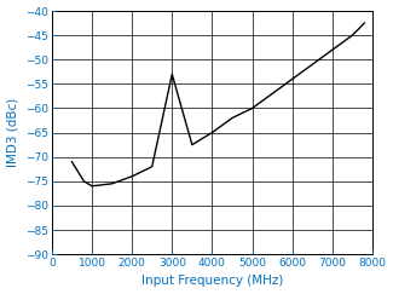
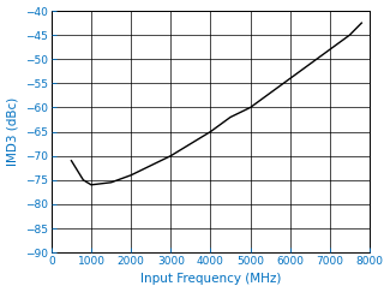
3000: -53.0 -> -70.0
